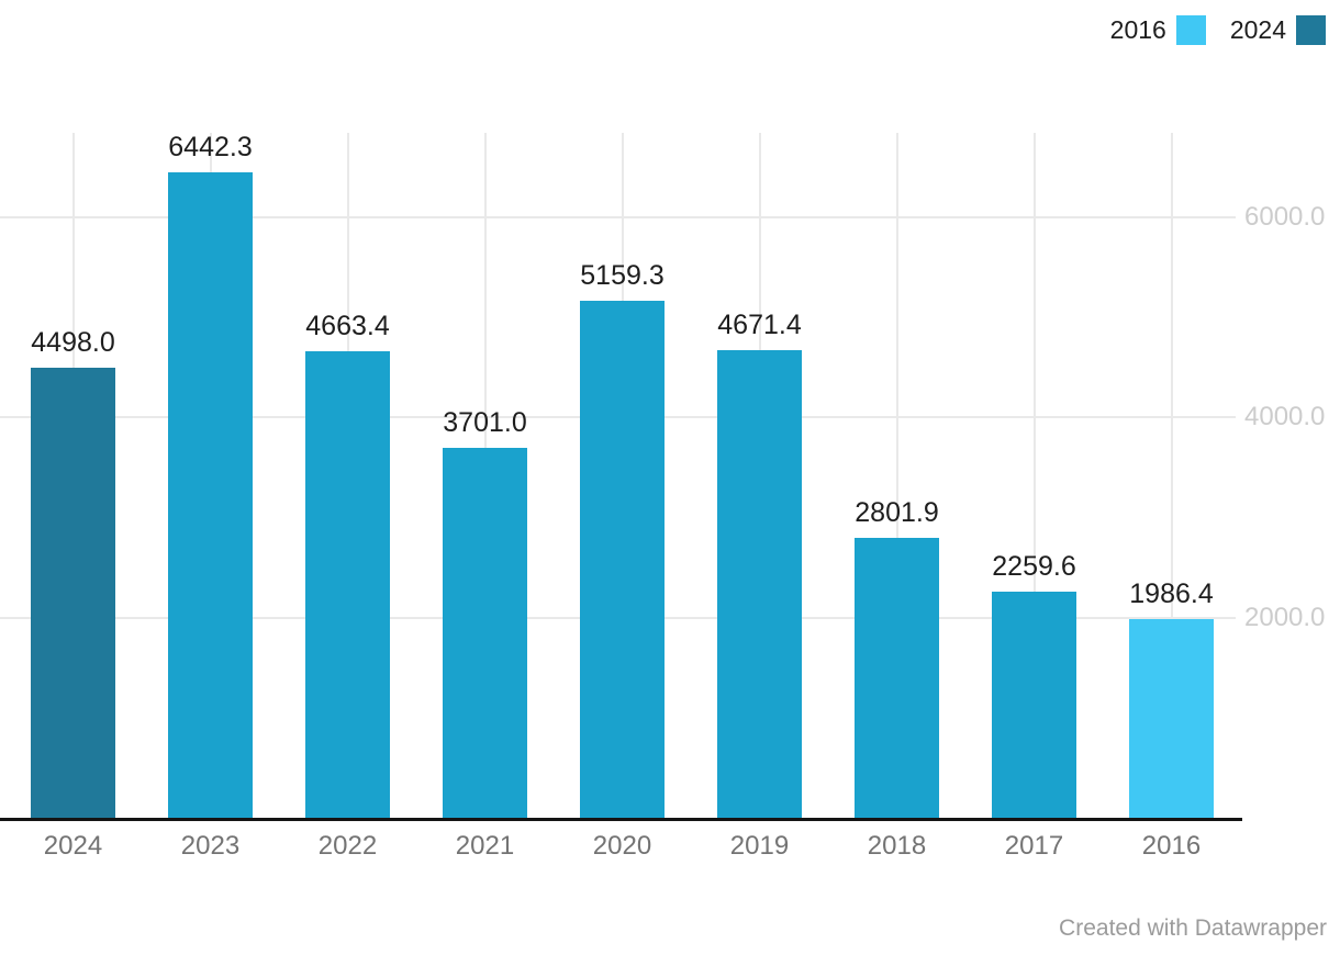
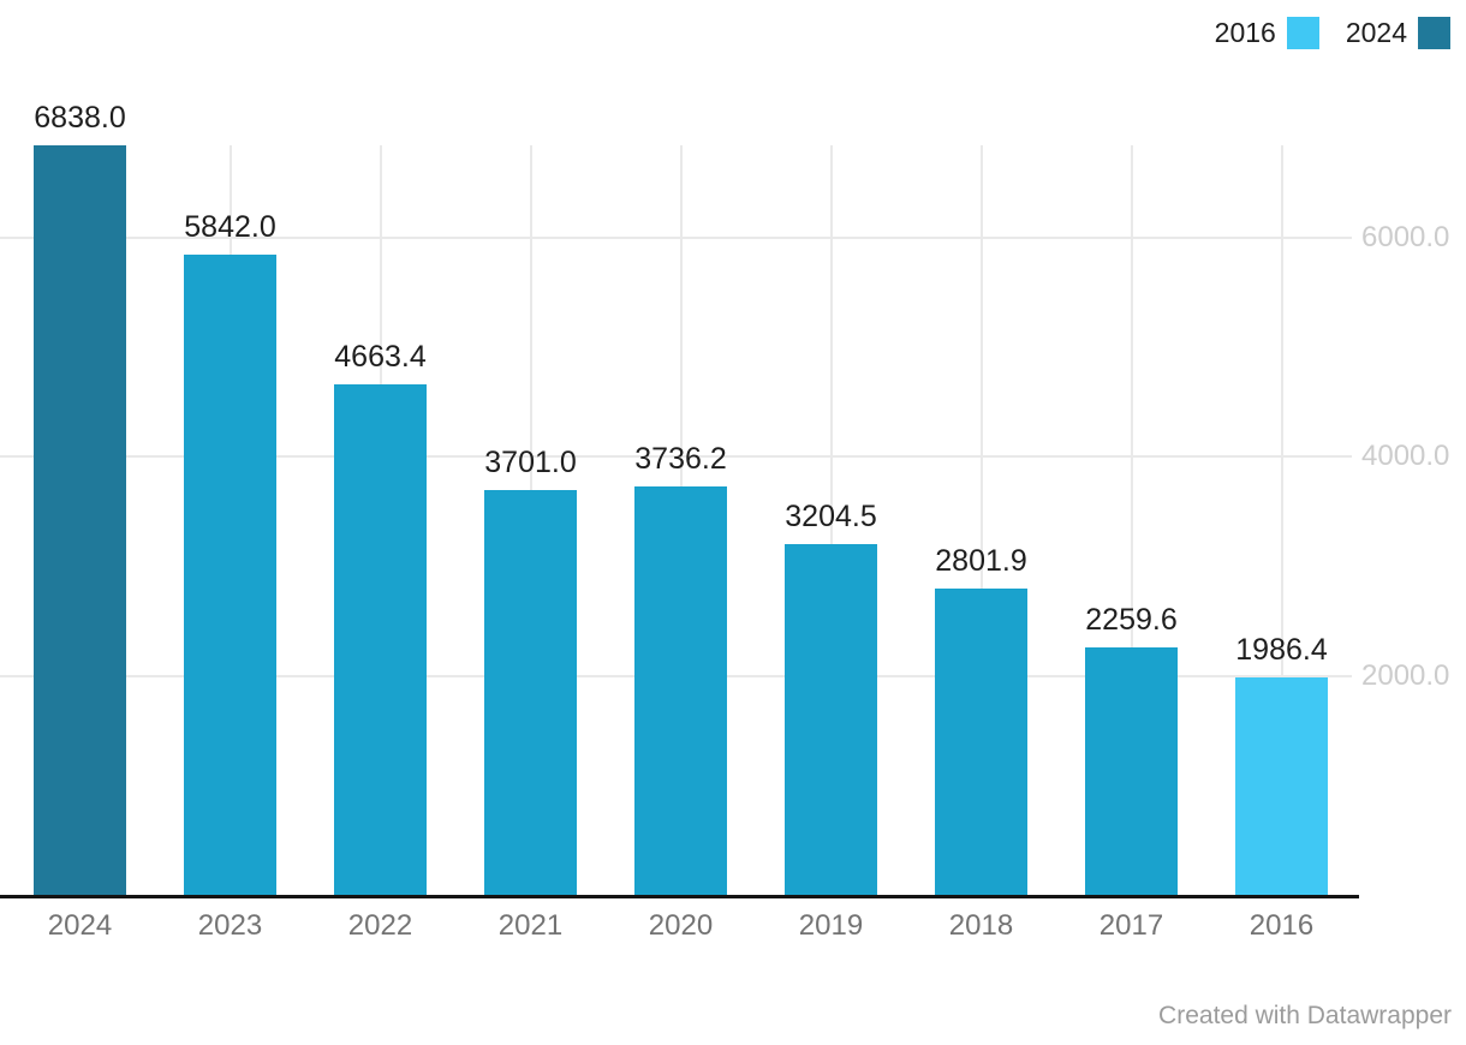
2024: 4498.0 -> 6838.0
2023: 6442.3 -> 5842.0
2020: 5159.3 -> 3736.2
2019: 4671.4 -> 3204.5
